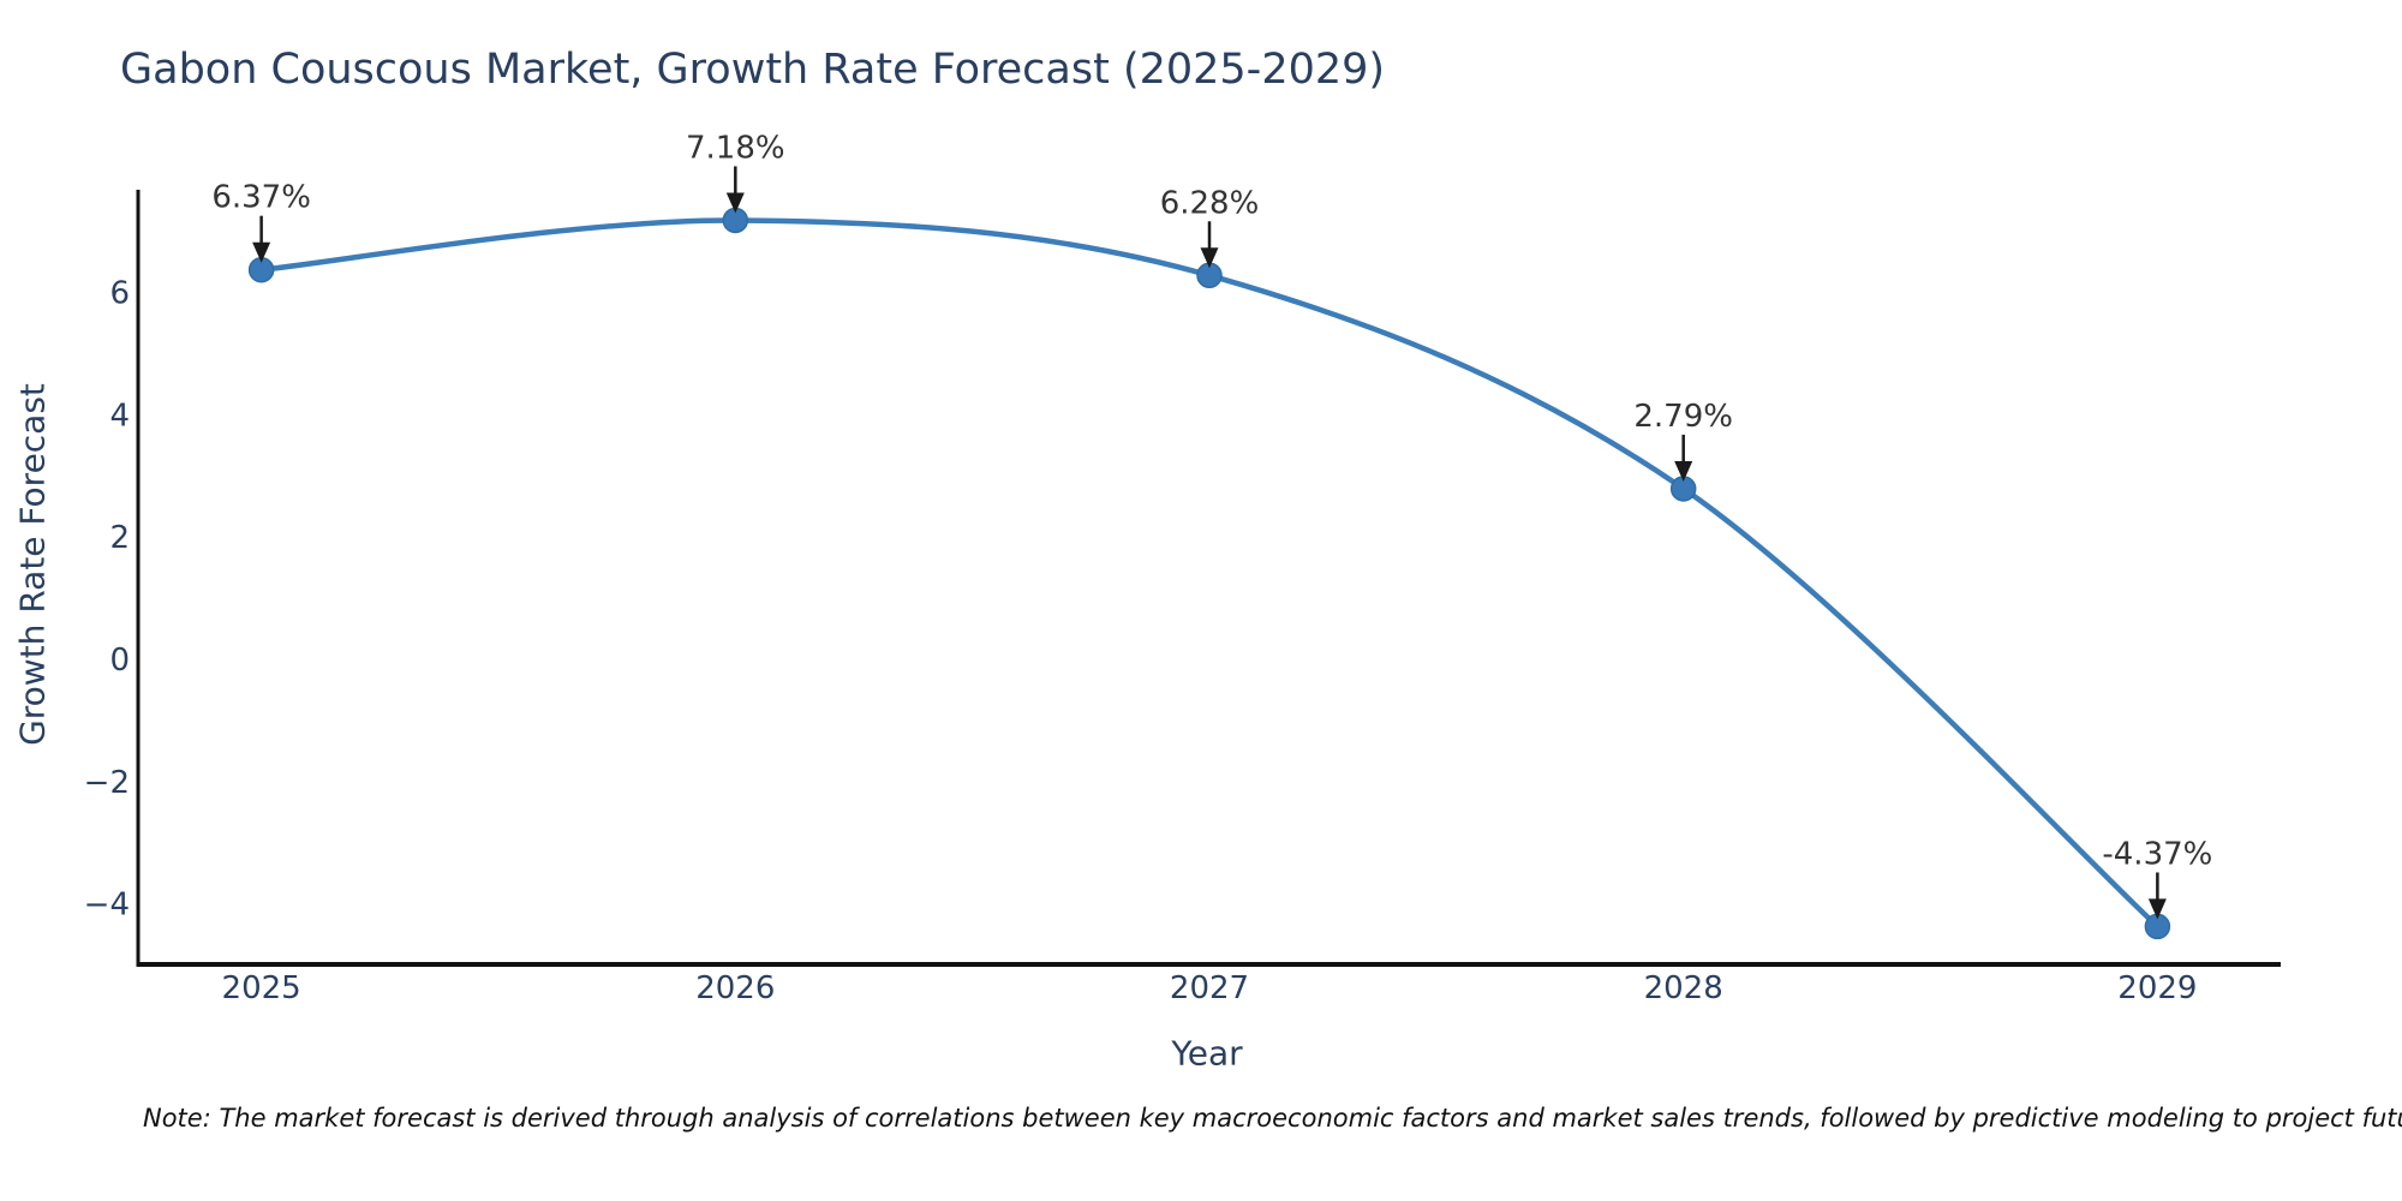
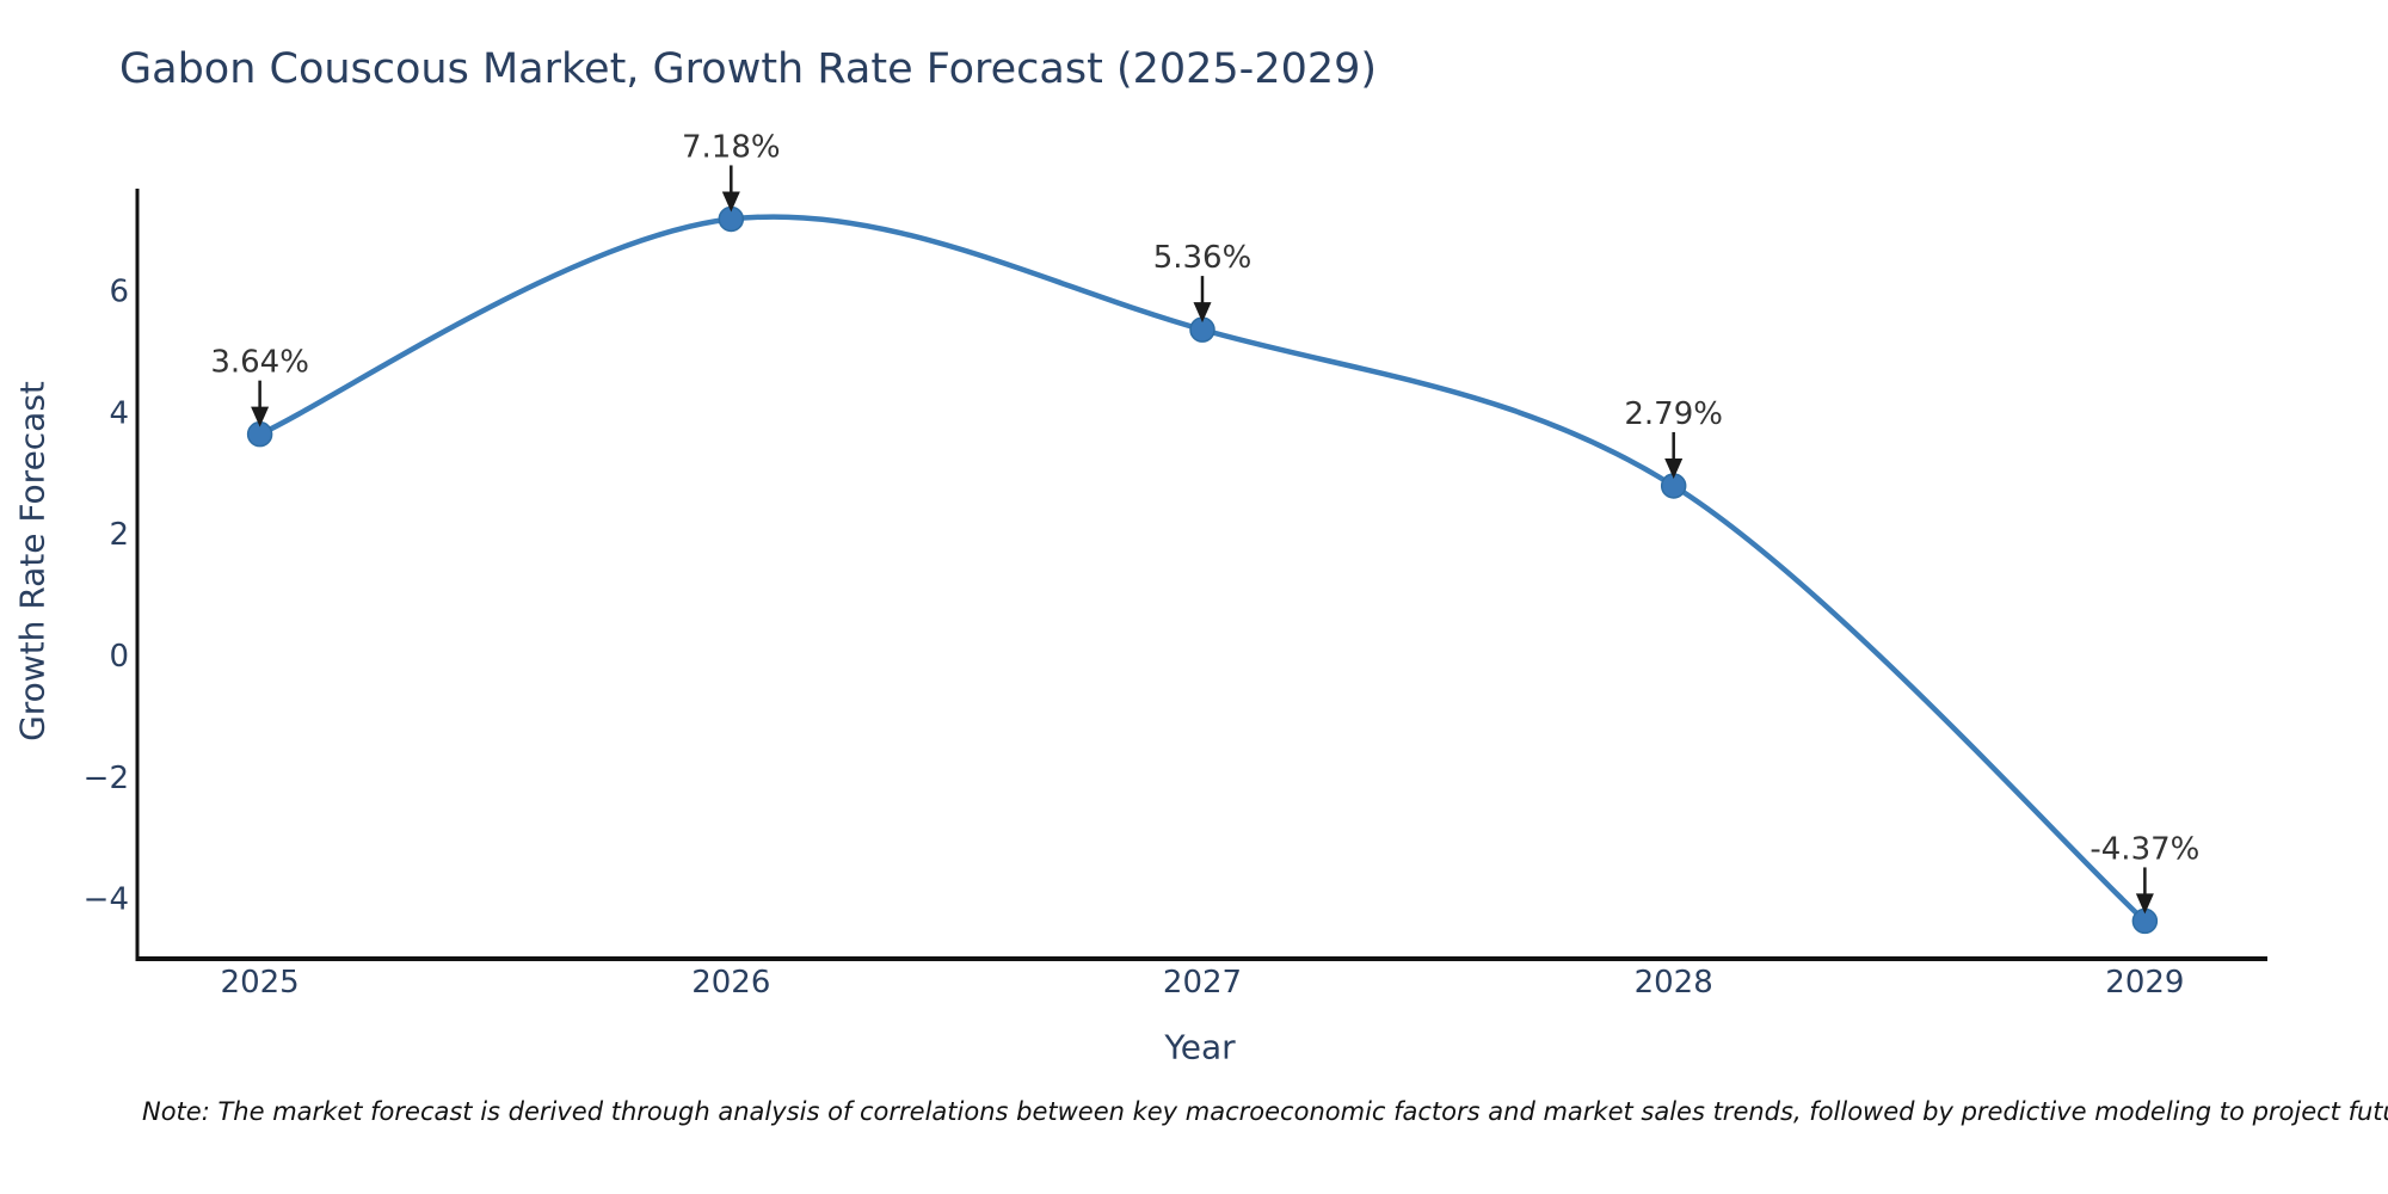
2025: 6.37% -> 3.64%
2027: 6.28% -> 5.36%
